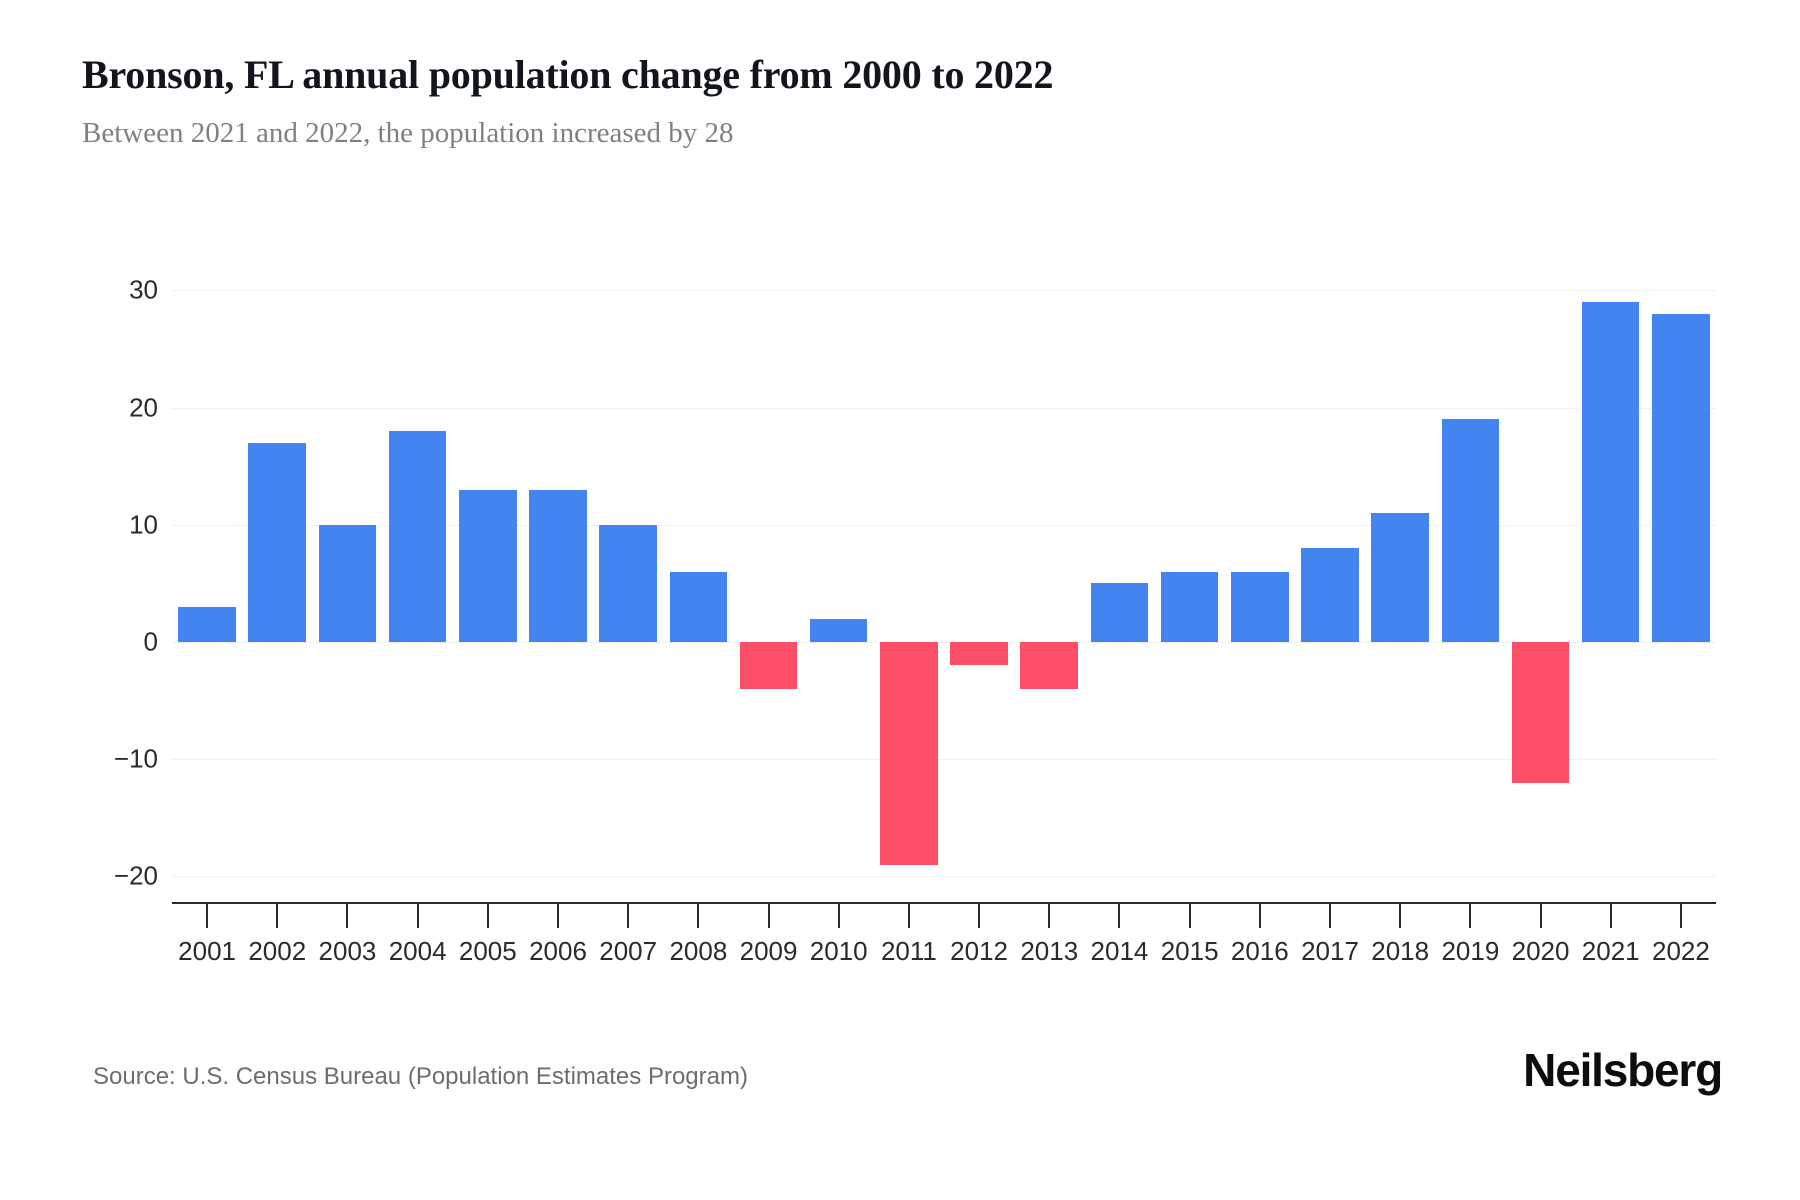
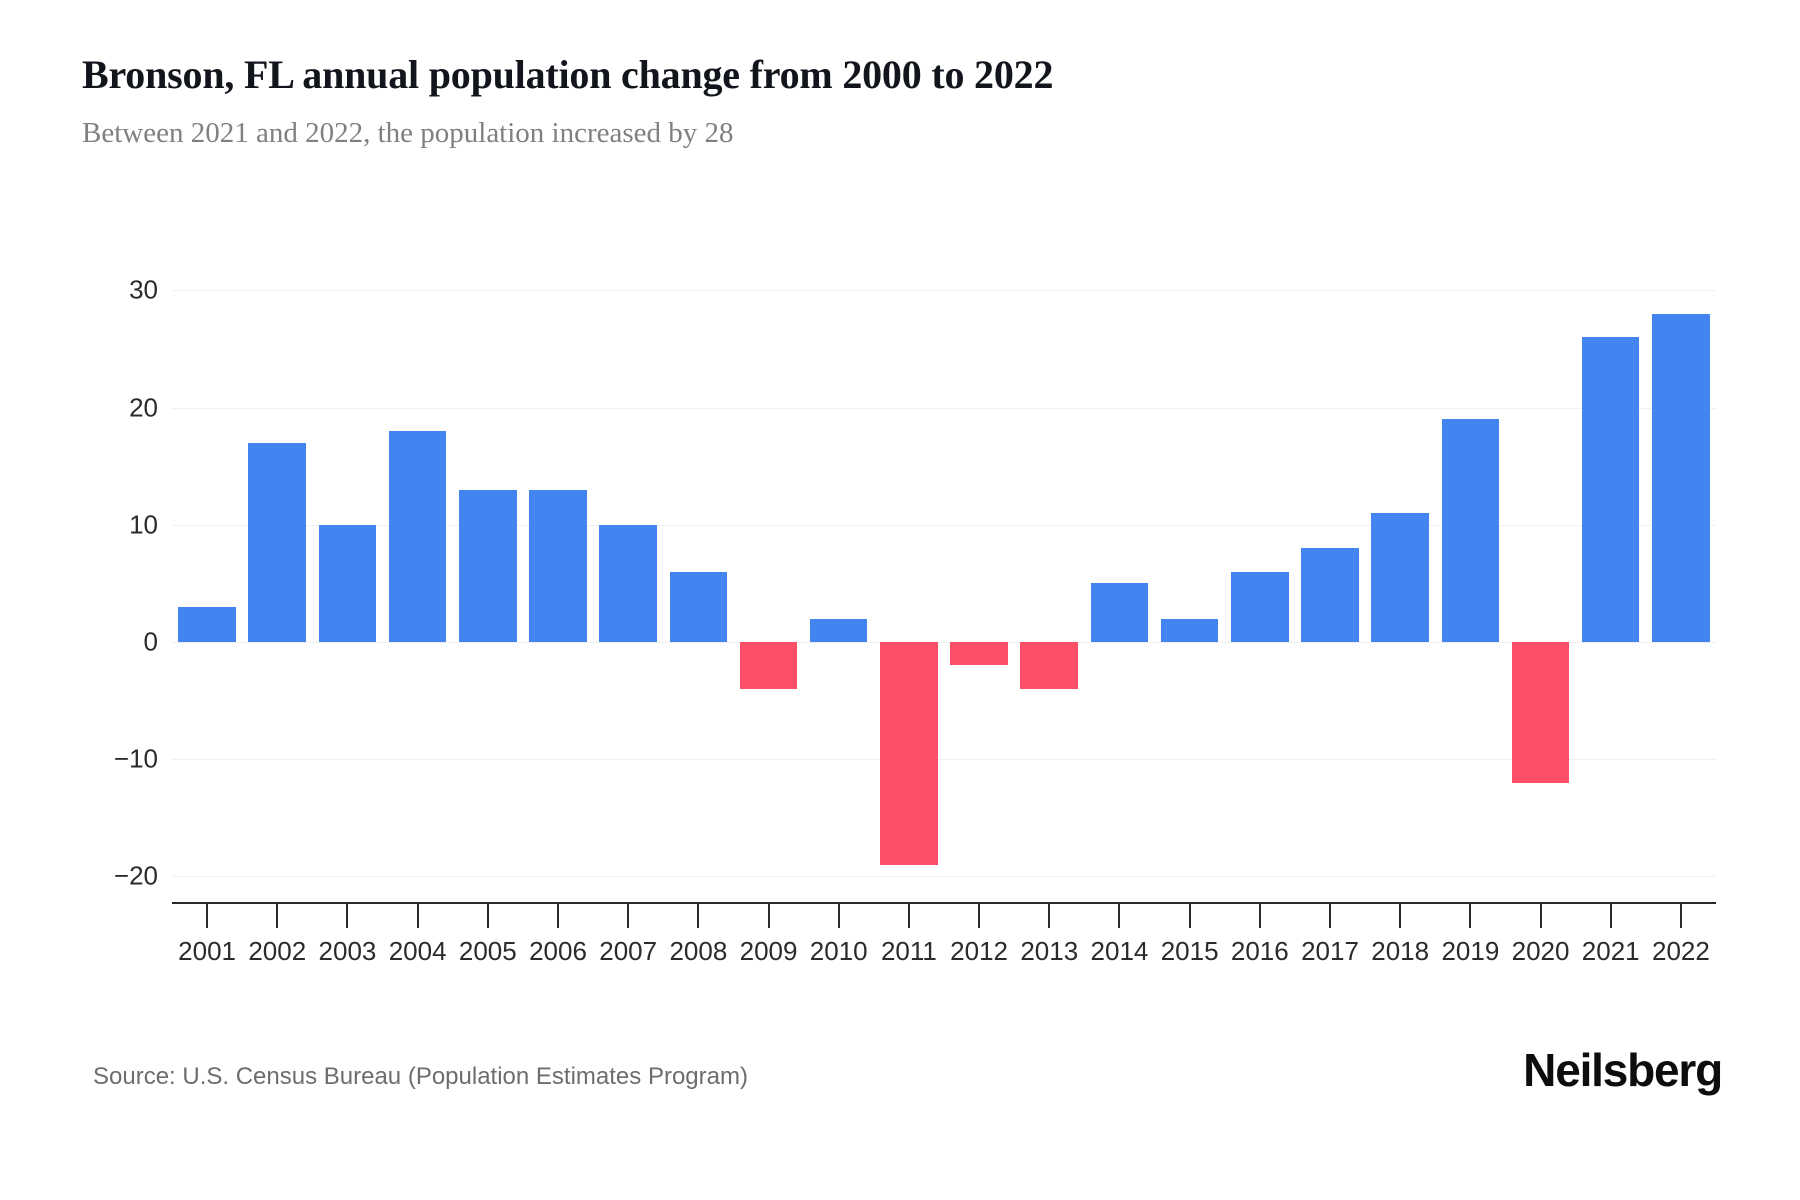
2015: 6 -> 2
2021: 29 -> 26
